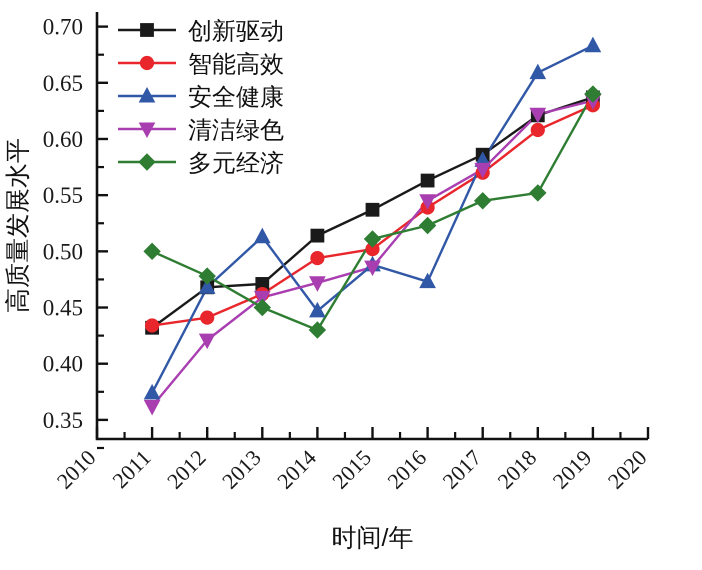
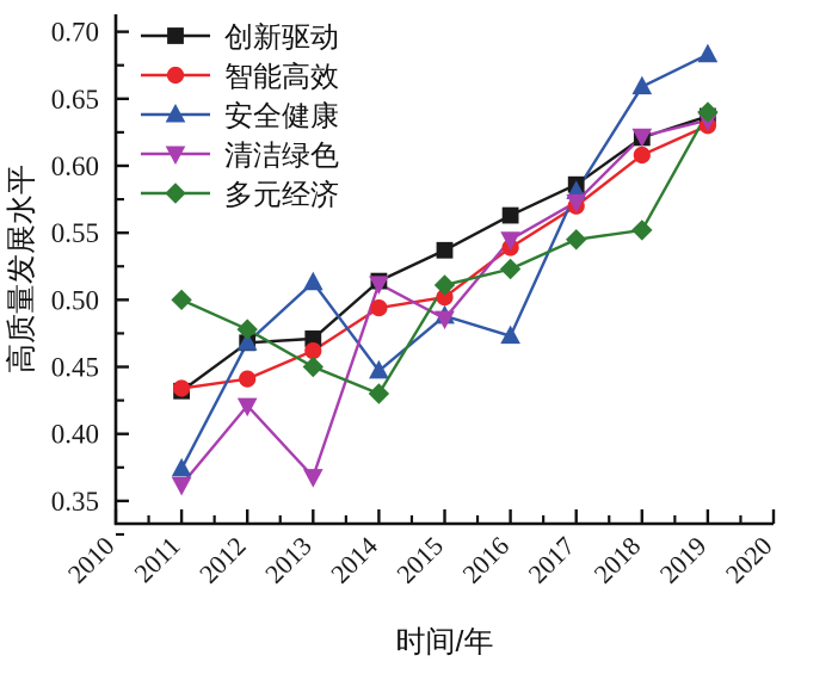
清洁绿色/2013: 0.459 -> 0.368
清洁绿色/2014: 0.472 -> 0.512
